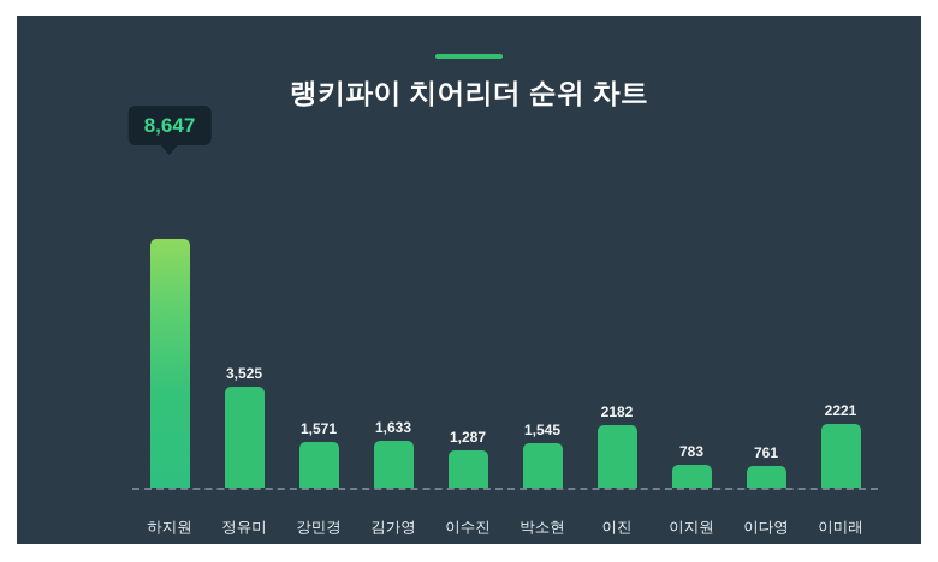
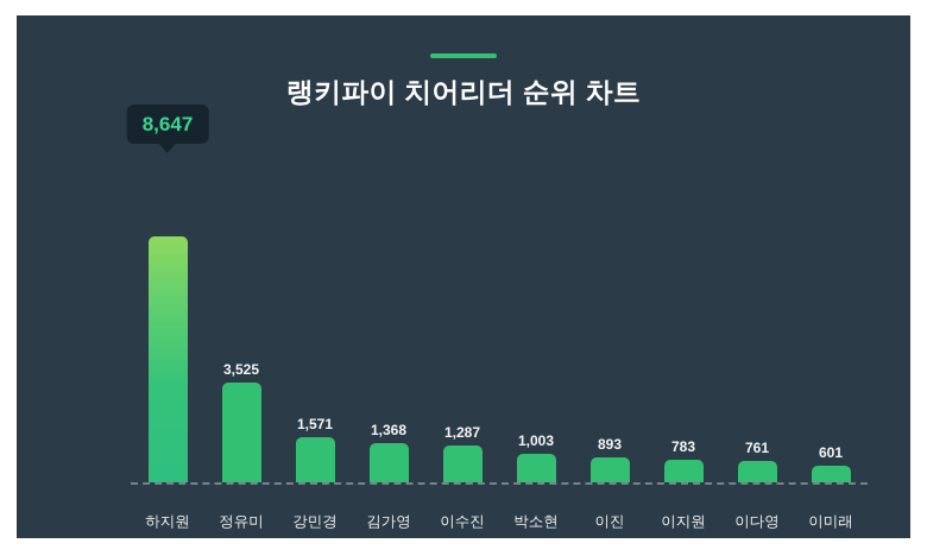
김가영: 1,633 -> 1,368
박소현: 1,545 -> 1,003
이진: 2182 -> 893
이미래: 2221 -> 601
